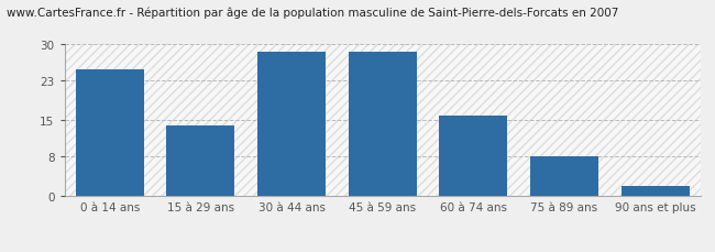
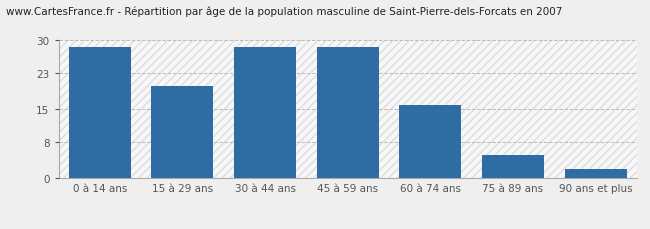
0 à 14 ans: 25.0 -> 28.5
15 à 29 ans: 14.0 -> 20.0
75 à 89 ans: 8.0 -> 5.0
